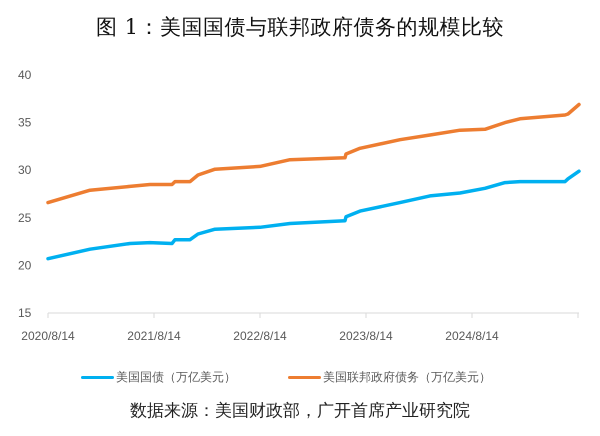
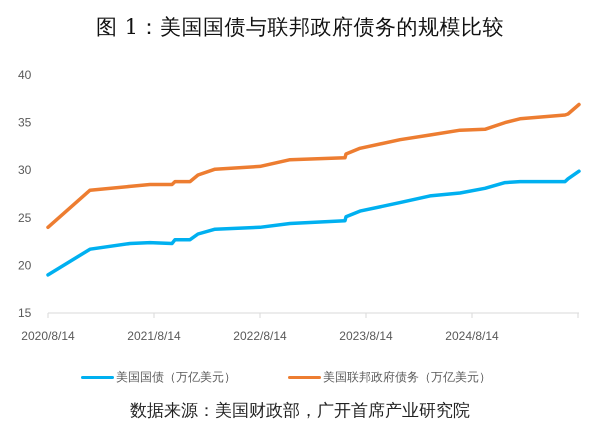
美国国债（万亿美元）/2020/8/14: 21 -> 19
美国联邦政府债务（万亿美元）/2020/8/14: 27 -> 24
